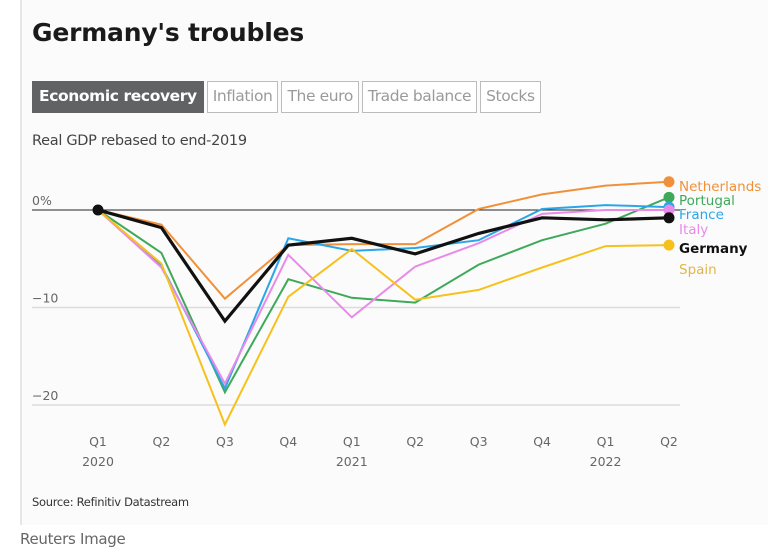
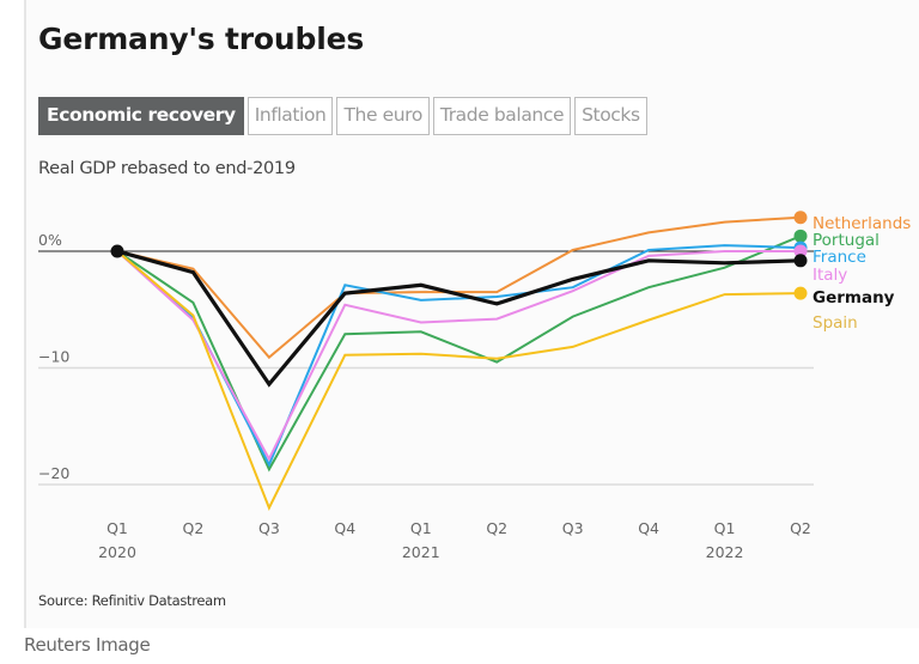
Portugal/Q1 2021: -9% -> -7%
Italy/Q1 2021: -11% -> -6%
Spain/Q1 2021: -4% -> -9%
